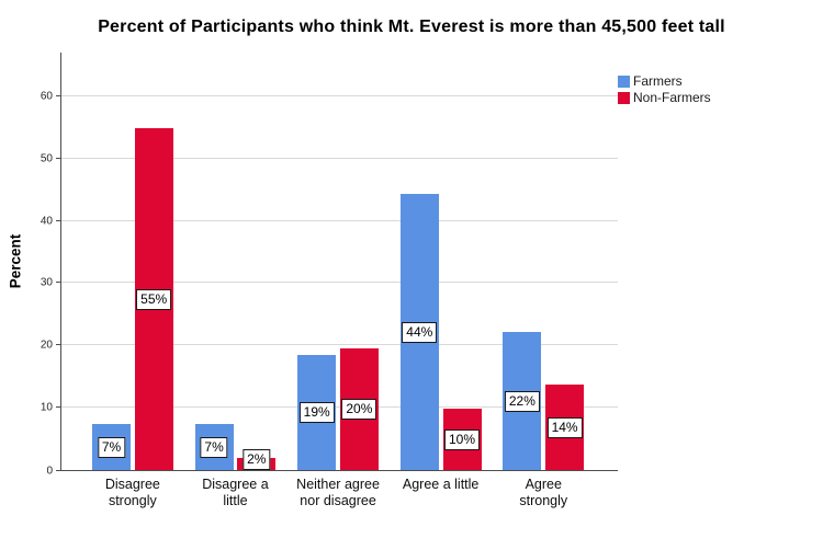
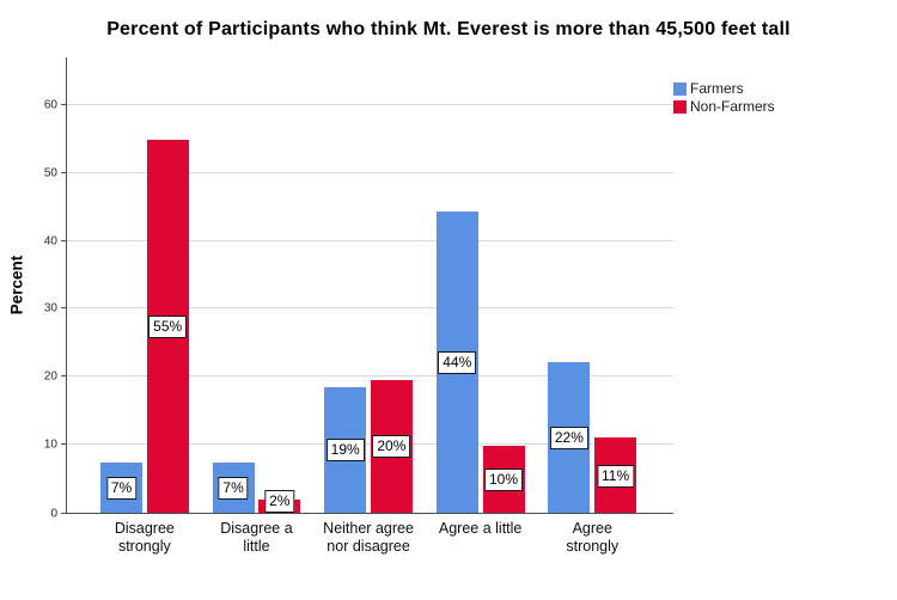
Non-Farmers/Agree strongly: 14% -> 11%
